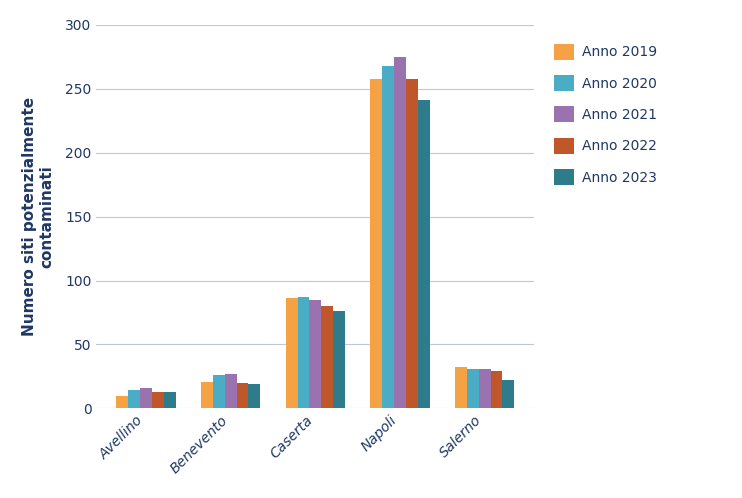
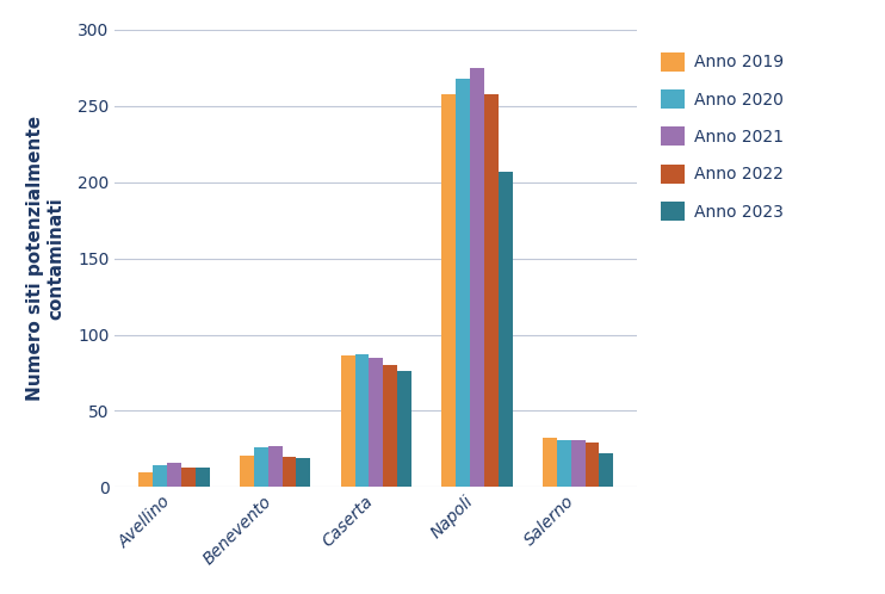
Anno 2023/Napoli: 241 -> 207
